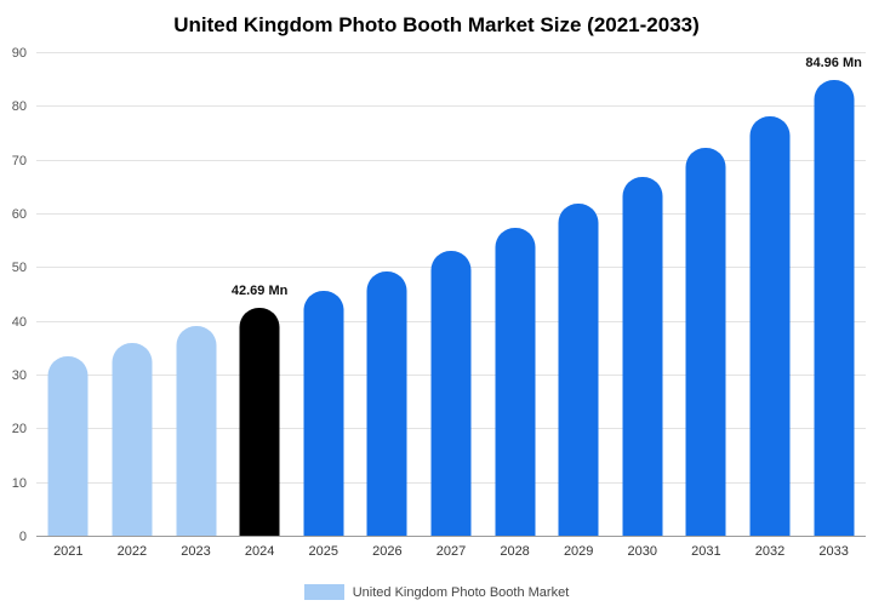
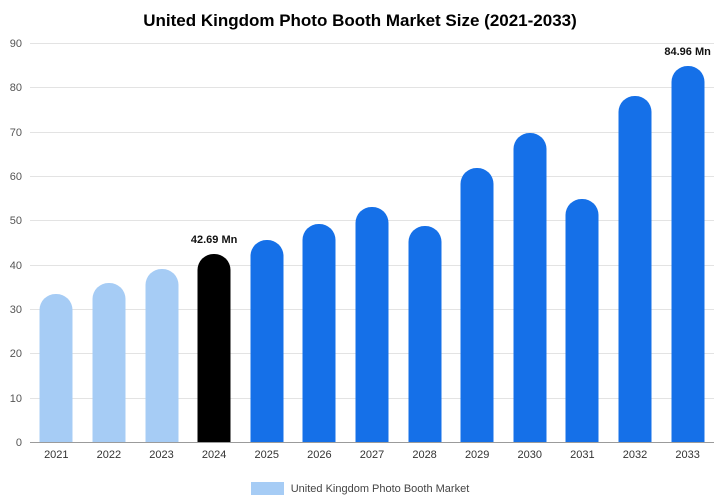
2028: 58 -> 49
2030: 67 -> 70
2031: 72 -> 55
